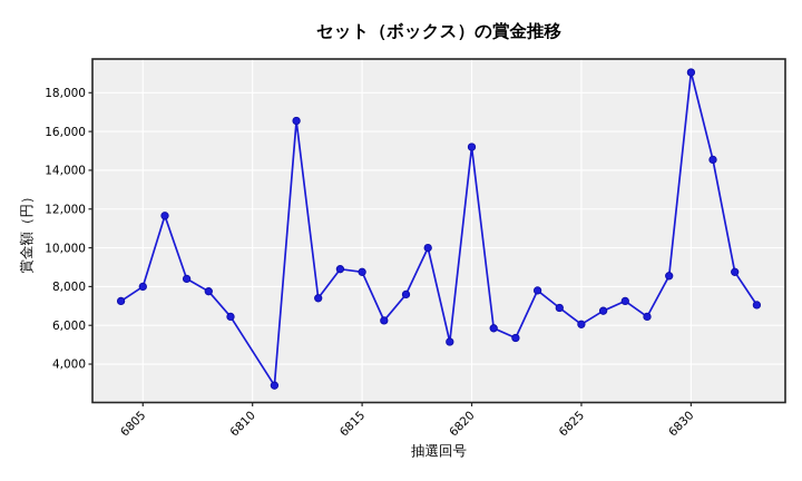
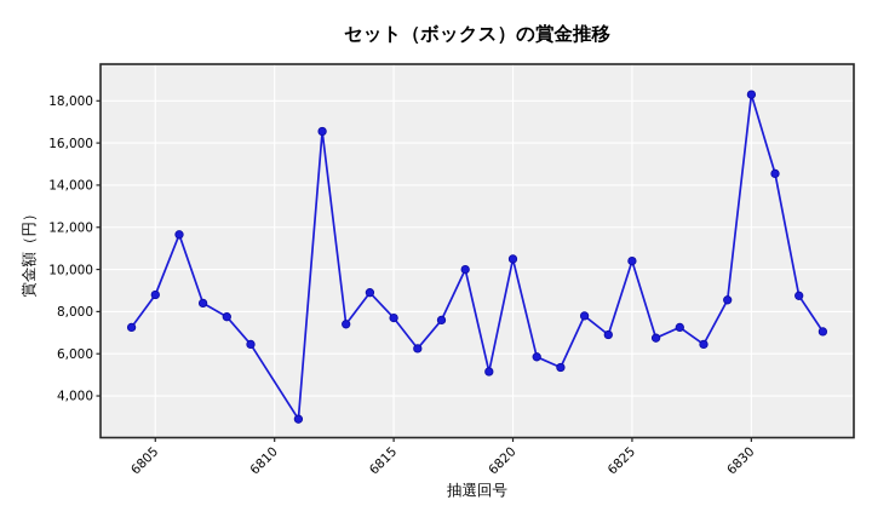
6805: 8000 -> 8800
6815: 8800 -> 7700
6820: 15200 -> 10500
6825: 6000 -> 10400
6830: 19000 -> 18300
